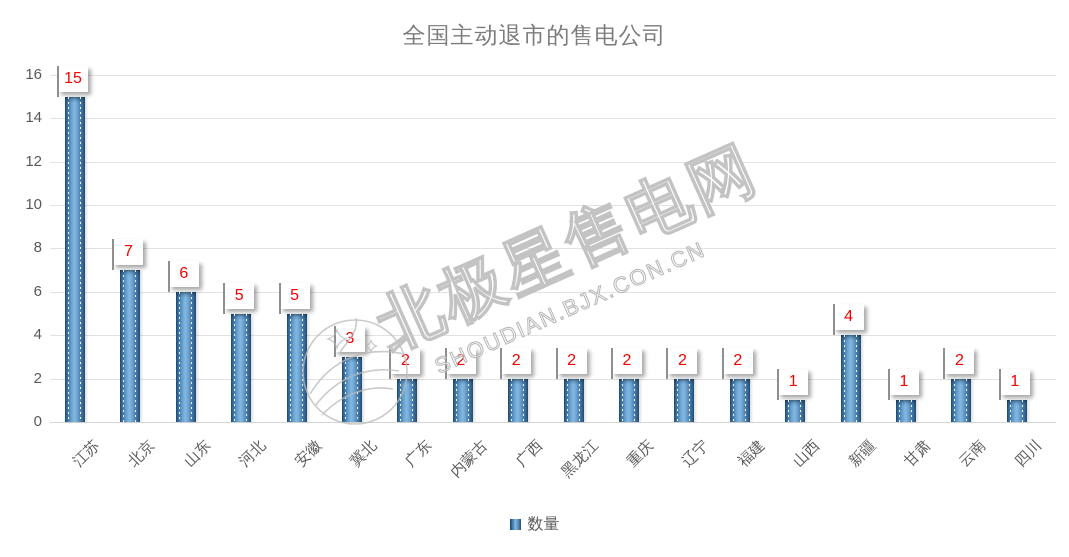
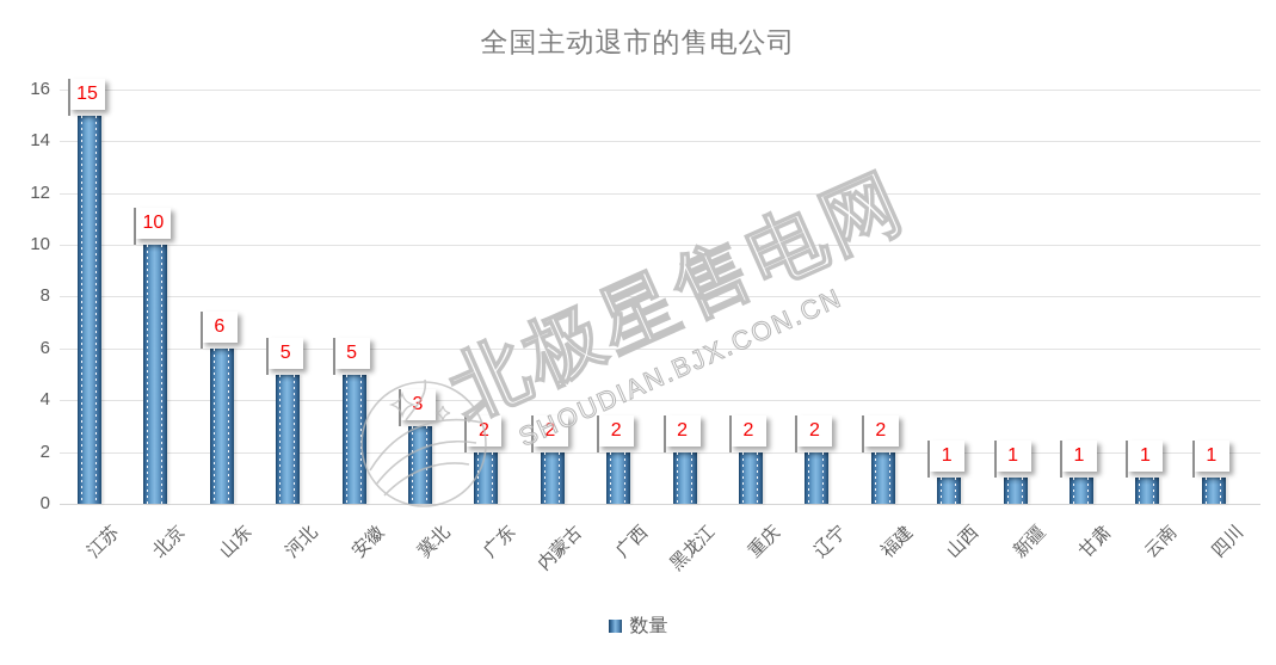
北京: 7 -> 10
新疆: 4 -> 1
云南: 2 -> 1
